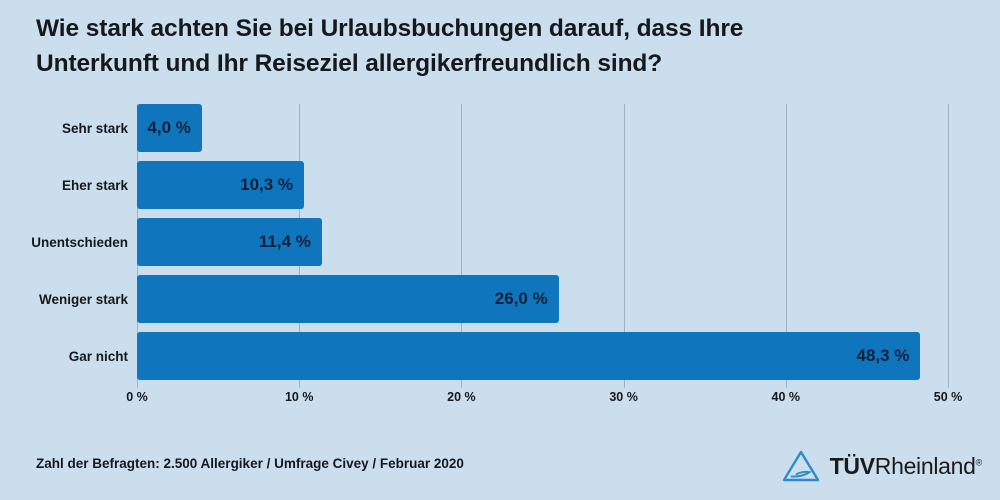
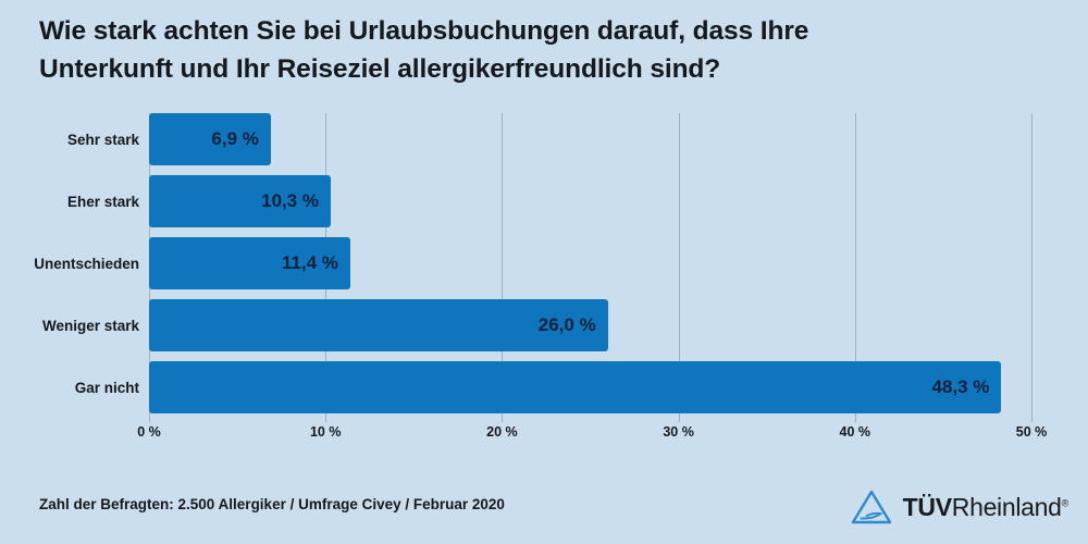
Sehr stark: 4,0 -> 6,9
